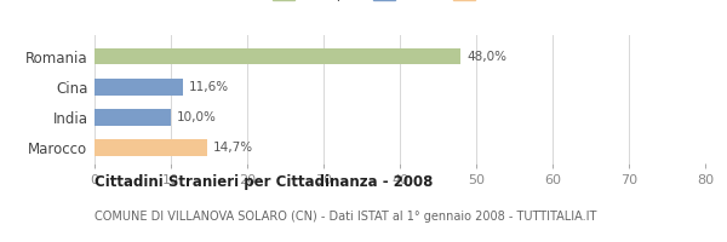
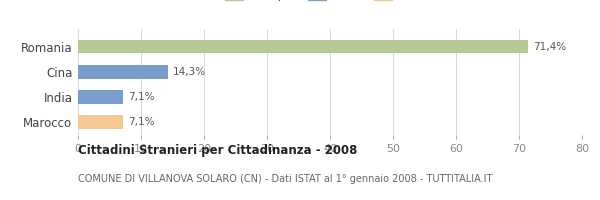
Romania: 48,0% -> 71,4%
Cina: 11,6% -> 14,3%
India: 10,0% -> 7,1%
Marocco: 14,7% -> 7,1%
